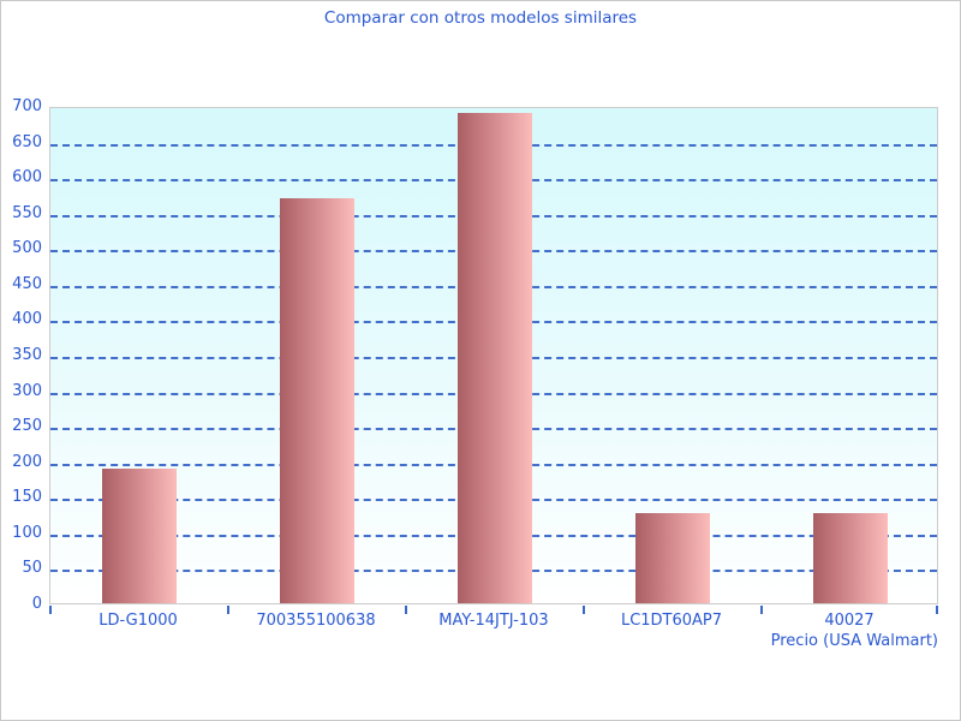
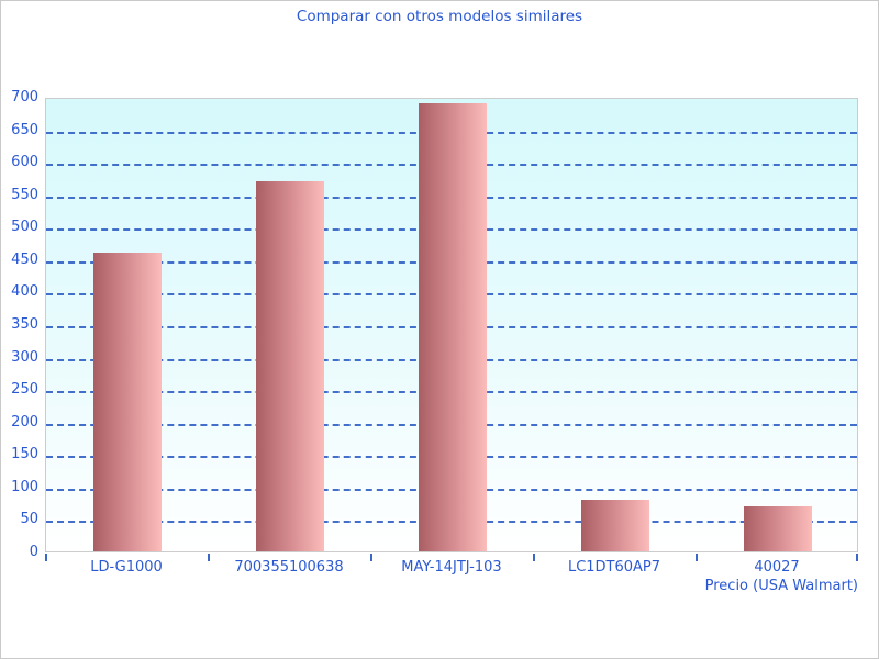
LD-G1000: 190 -> 460
LC1DT60AP7: 130 -> 80
40027: 130 -> 70
